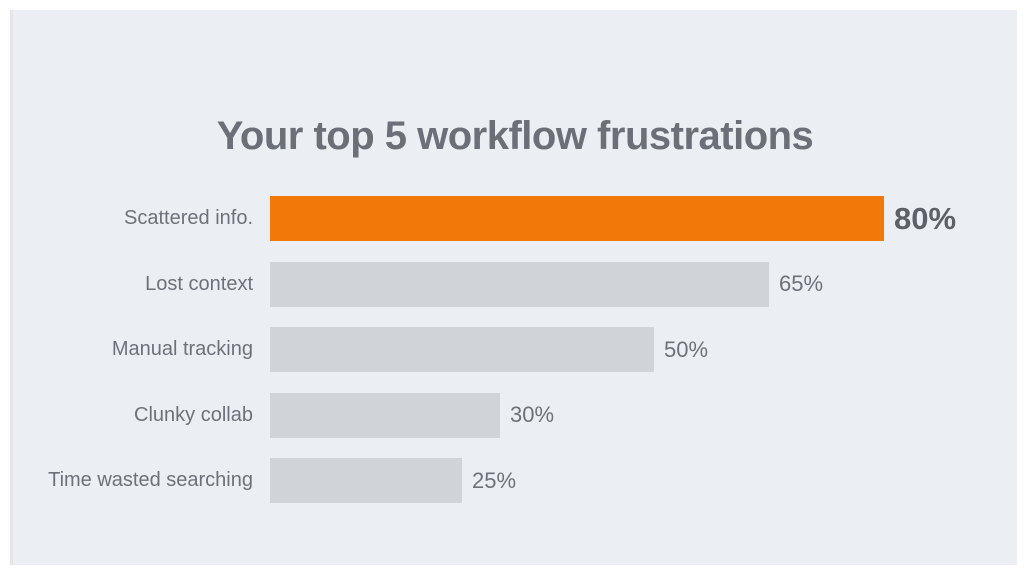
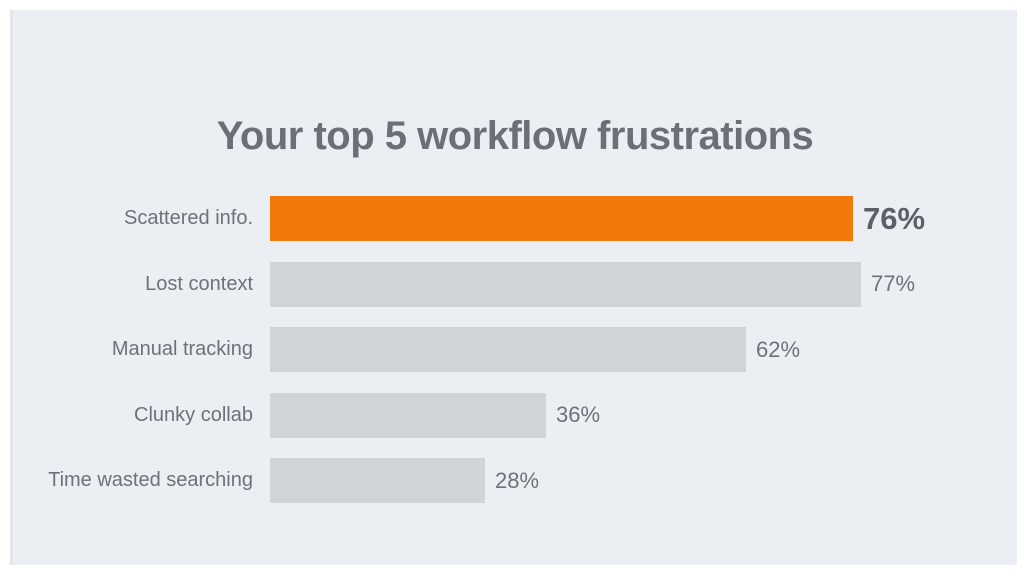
Scattered info.: 80% -> 76%
Lost context: 65% -> 77%
Manual tracking: 50% -> 62%
Clunky collab: 30% -> 36%
Time wasted searching: 25% -> 28%
